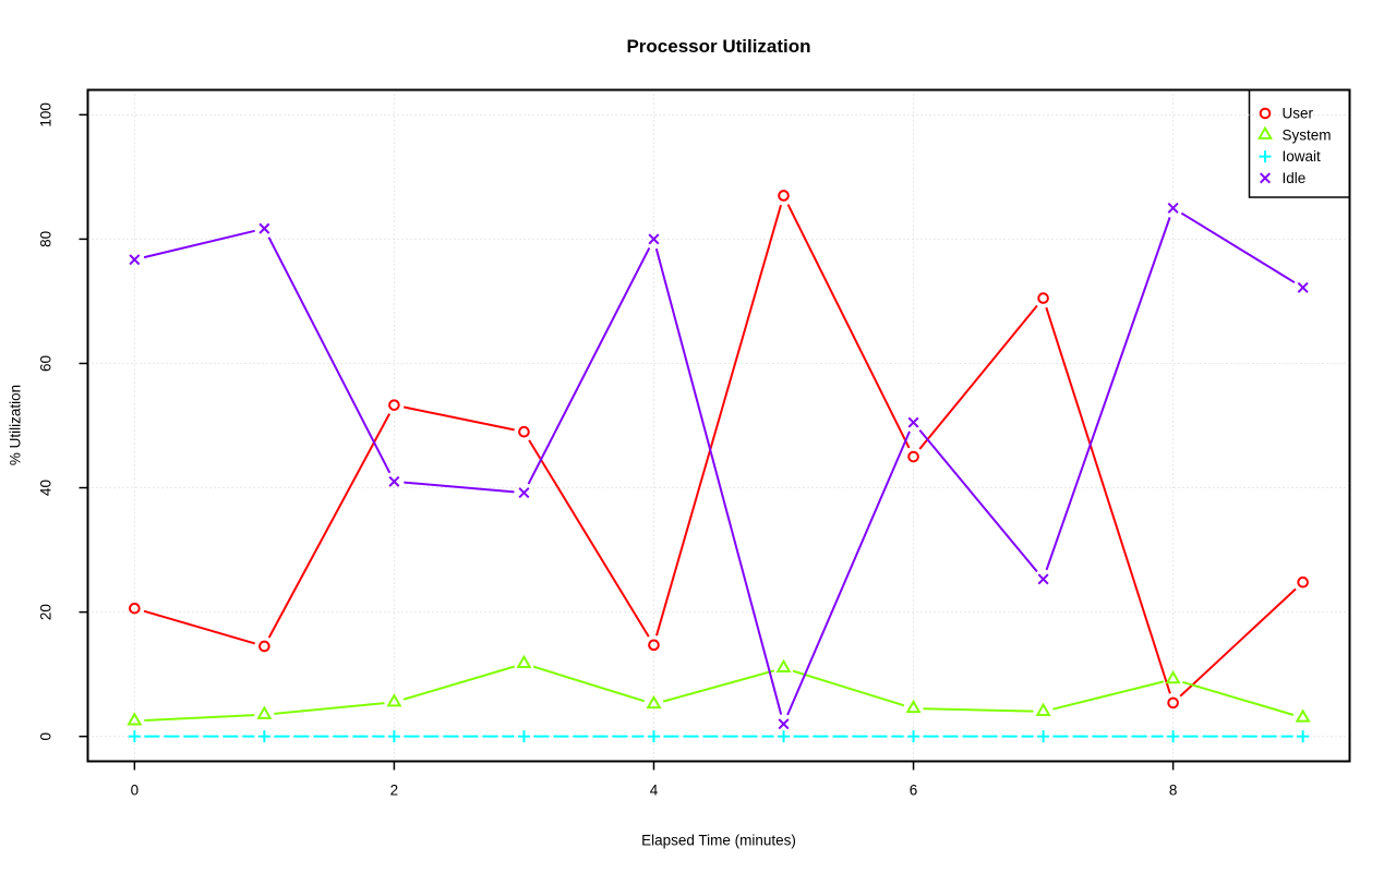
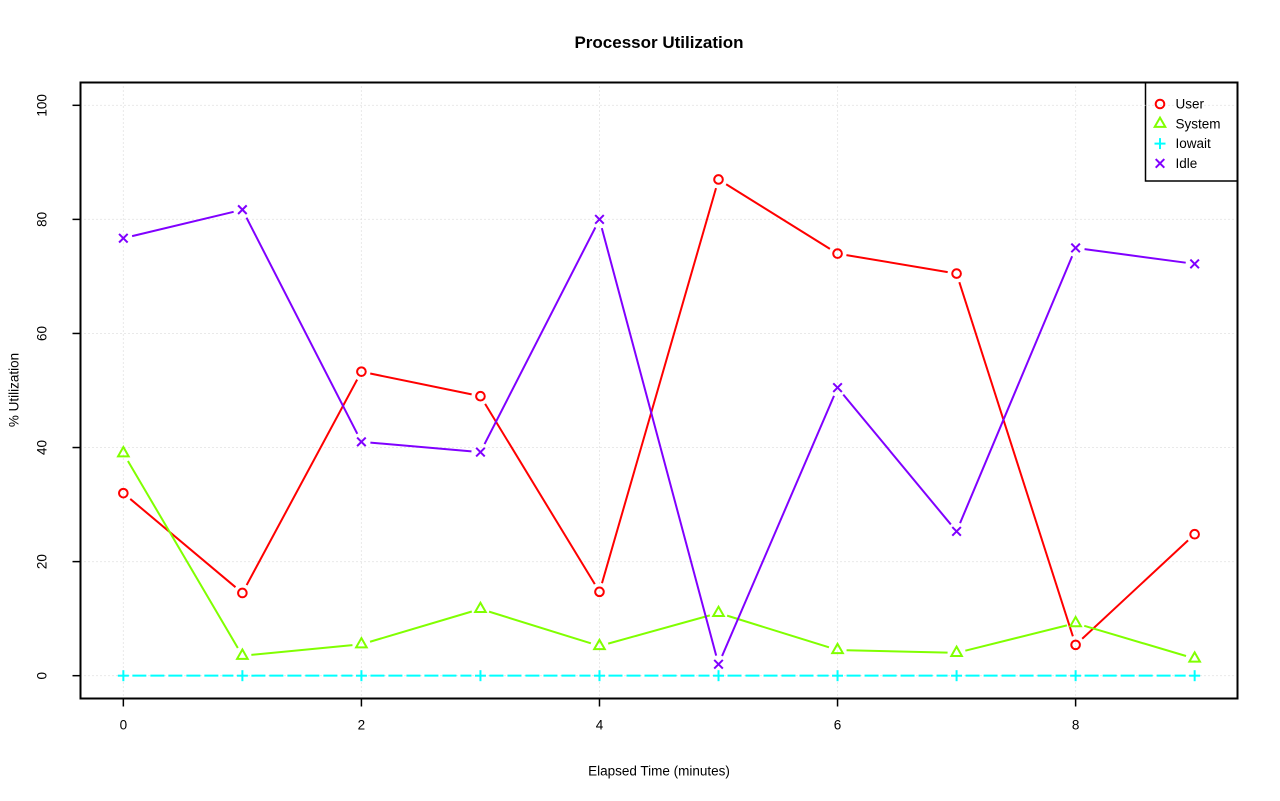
User/0: 21 -> 32
System/0: 2 -> 39
User/6: 45 -> 74
Idle/8: 85 -> 75
